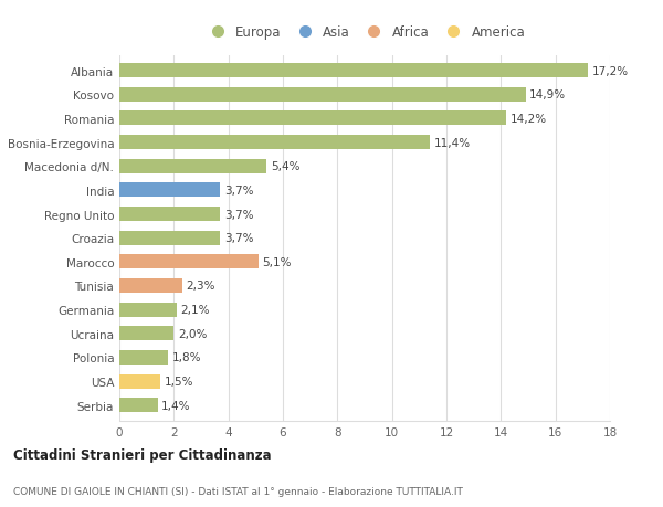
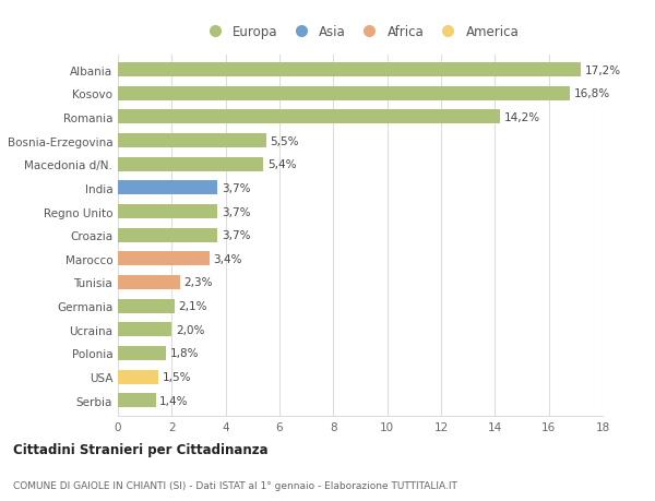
Kosovo: 14,9% -> 16,8%
Bosnia-Erzegovina: 11,4% -> 5,5%
Marocco: 5,1% -> 3,4%
